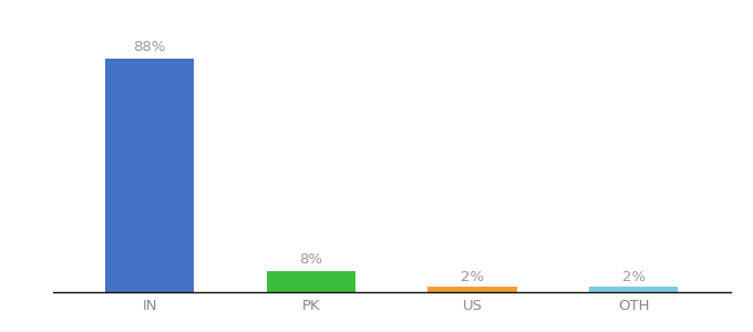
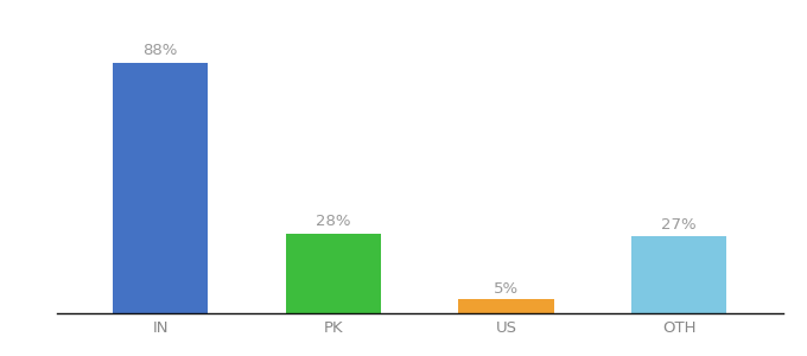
PK: 8% -> 28%
US: 2% -> 5%
OTH: 2% -> 27%
